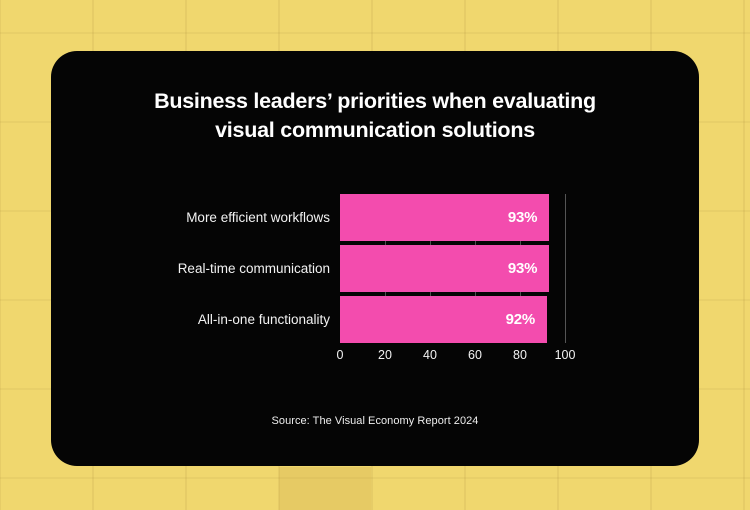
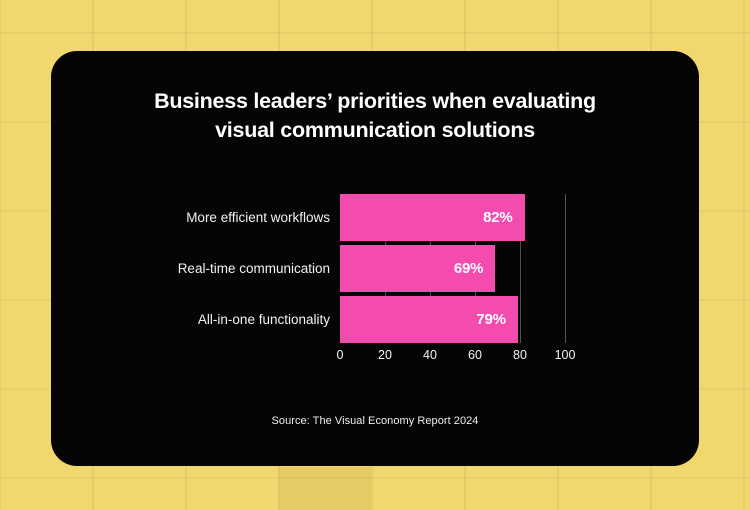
More efficient workflows: 93% -> 82%
Real-time communication: 93% -> 69%
All-in-one functionality: 92% -> 79%
